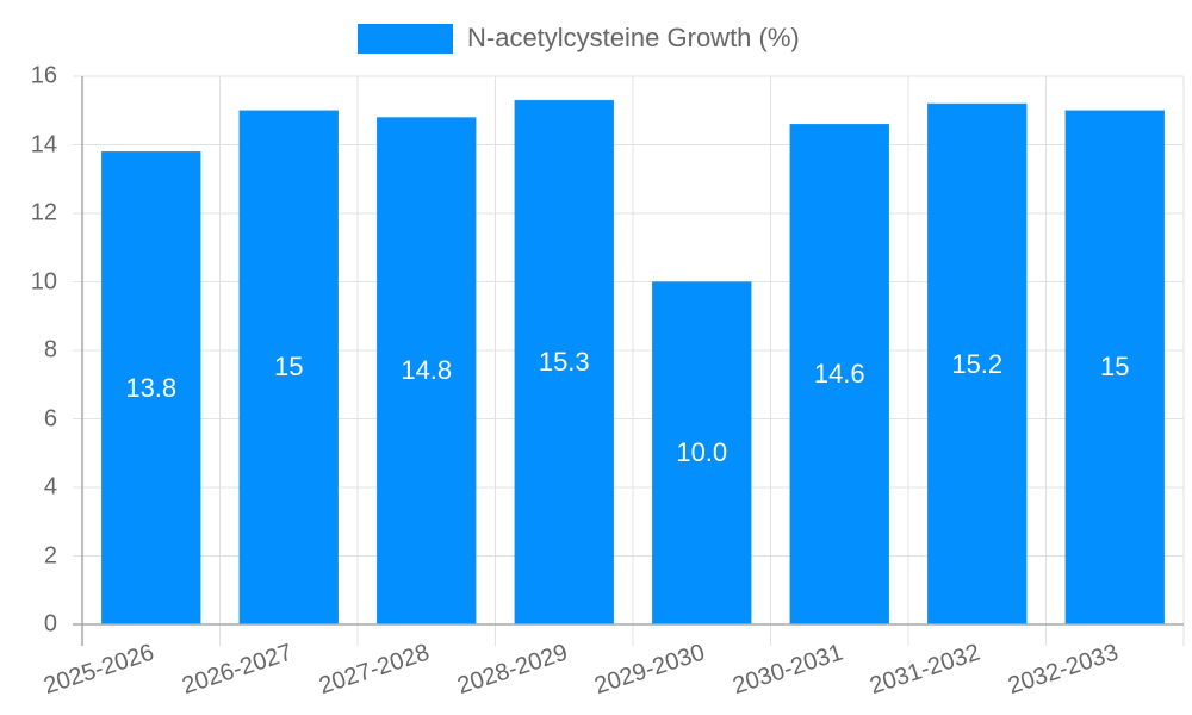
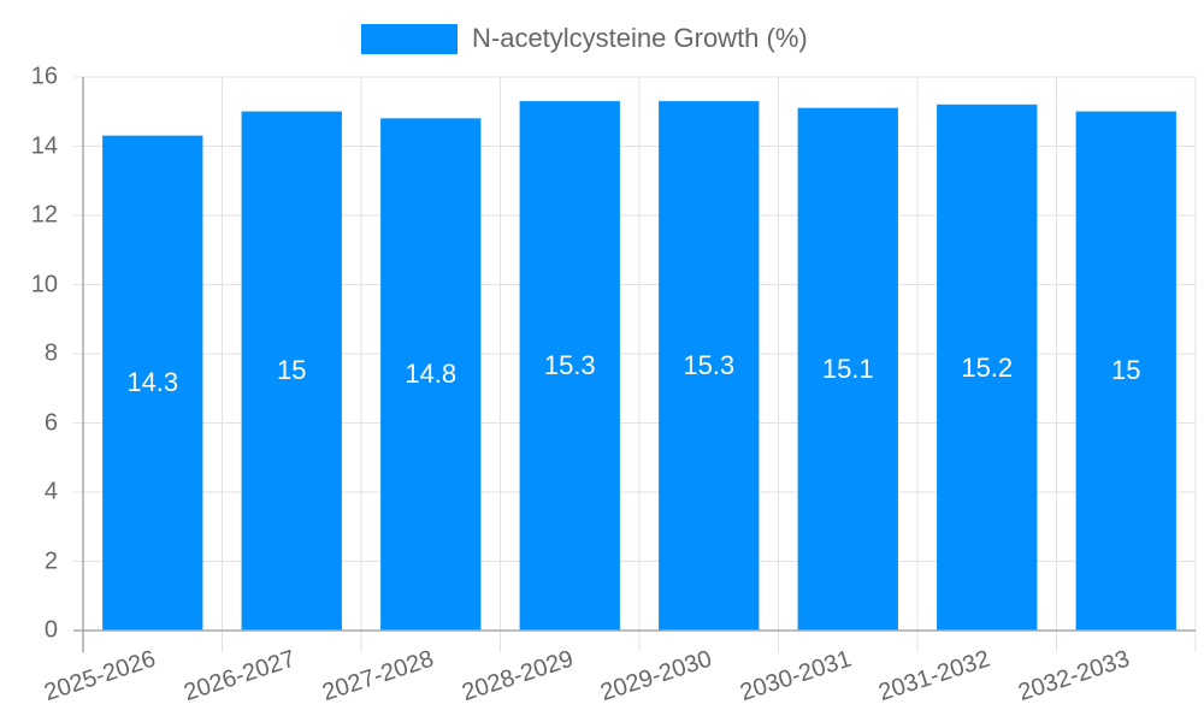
2025-2026: 13.8 -> 14.3
2029-2030: 10.0 -> 15.3
2030-2031: 14.6 -> 15.1
